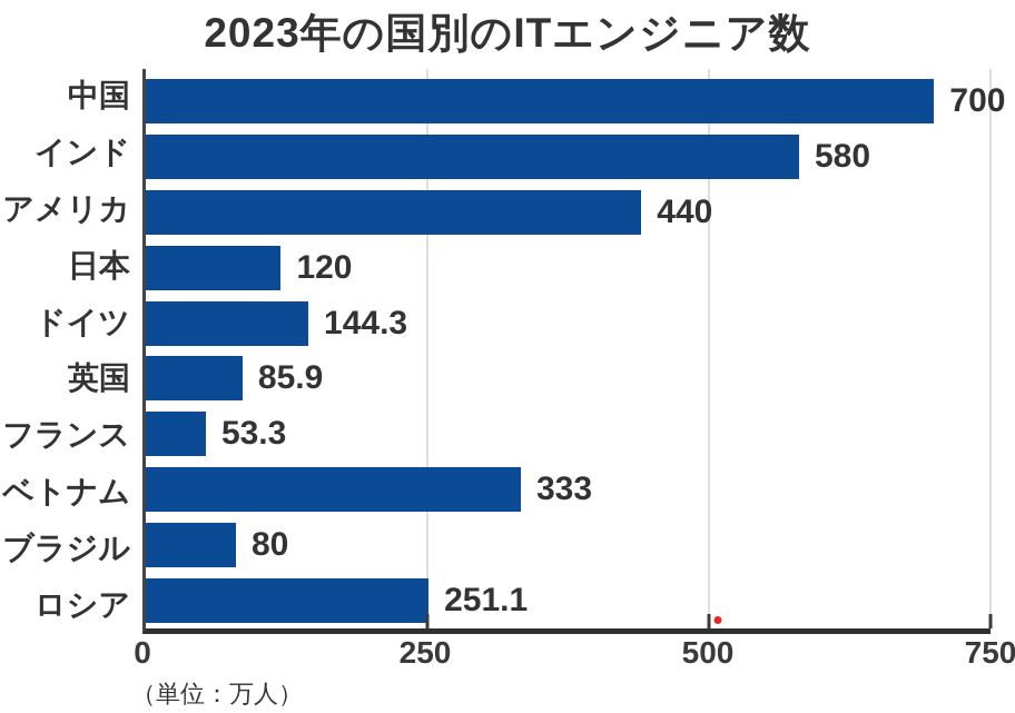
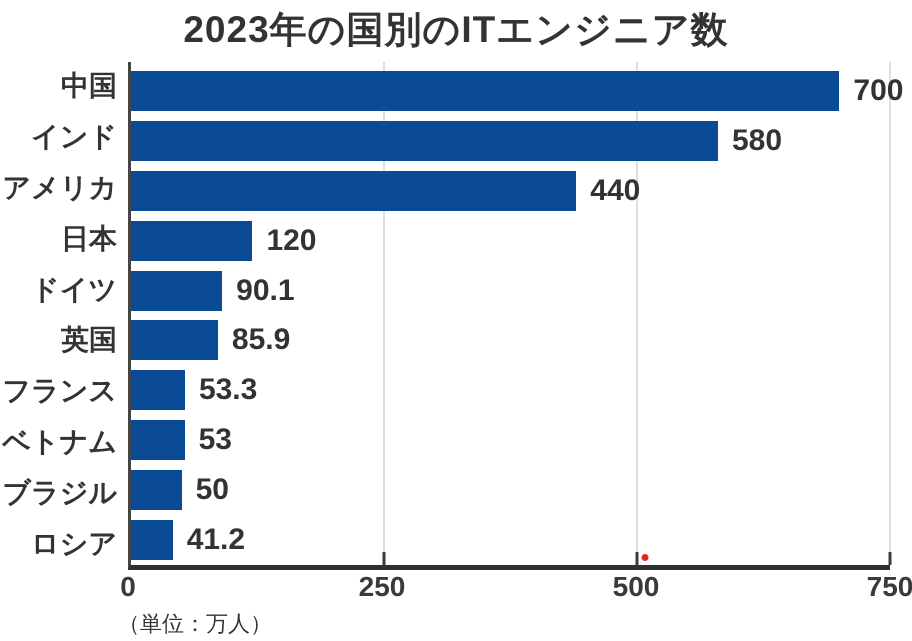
ドイツ: 144.3 -> 90.1
ベトナム: 333 -> 53
ブラジル: 80 -> 50
ロシア: 251.1 -> 41.2
